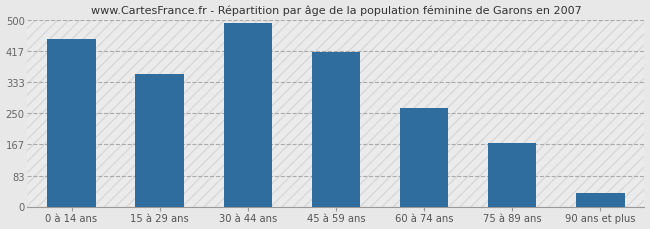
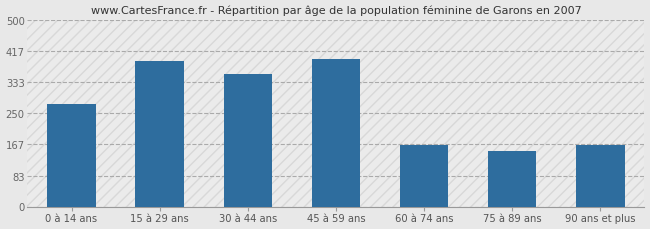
0 à 14 ans: 450 -> 275
15 à 29 ans: 355 -> 390
30 à 44 ans: 493 -> 355
45 à 59 ans: 415 -> 395
60 à 74 ans: 265 -> 165
75 à 89 ans: 170 -> 150
90 ans et plus: 35 -> 165
